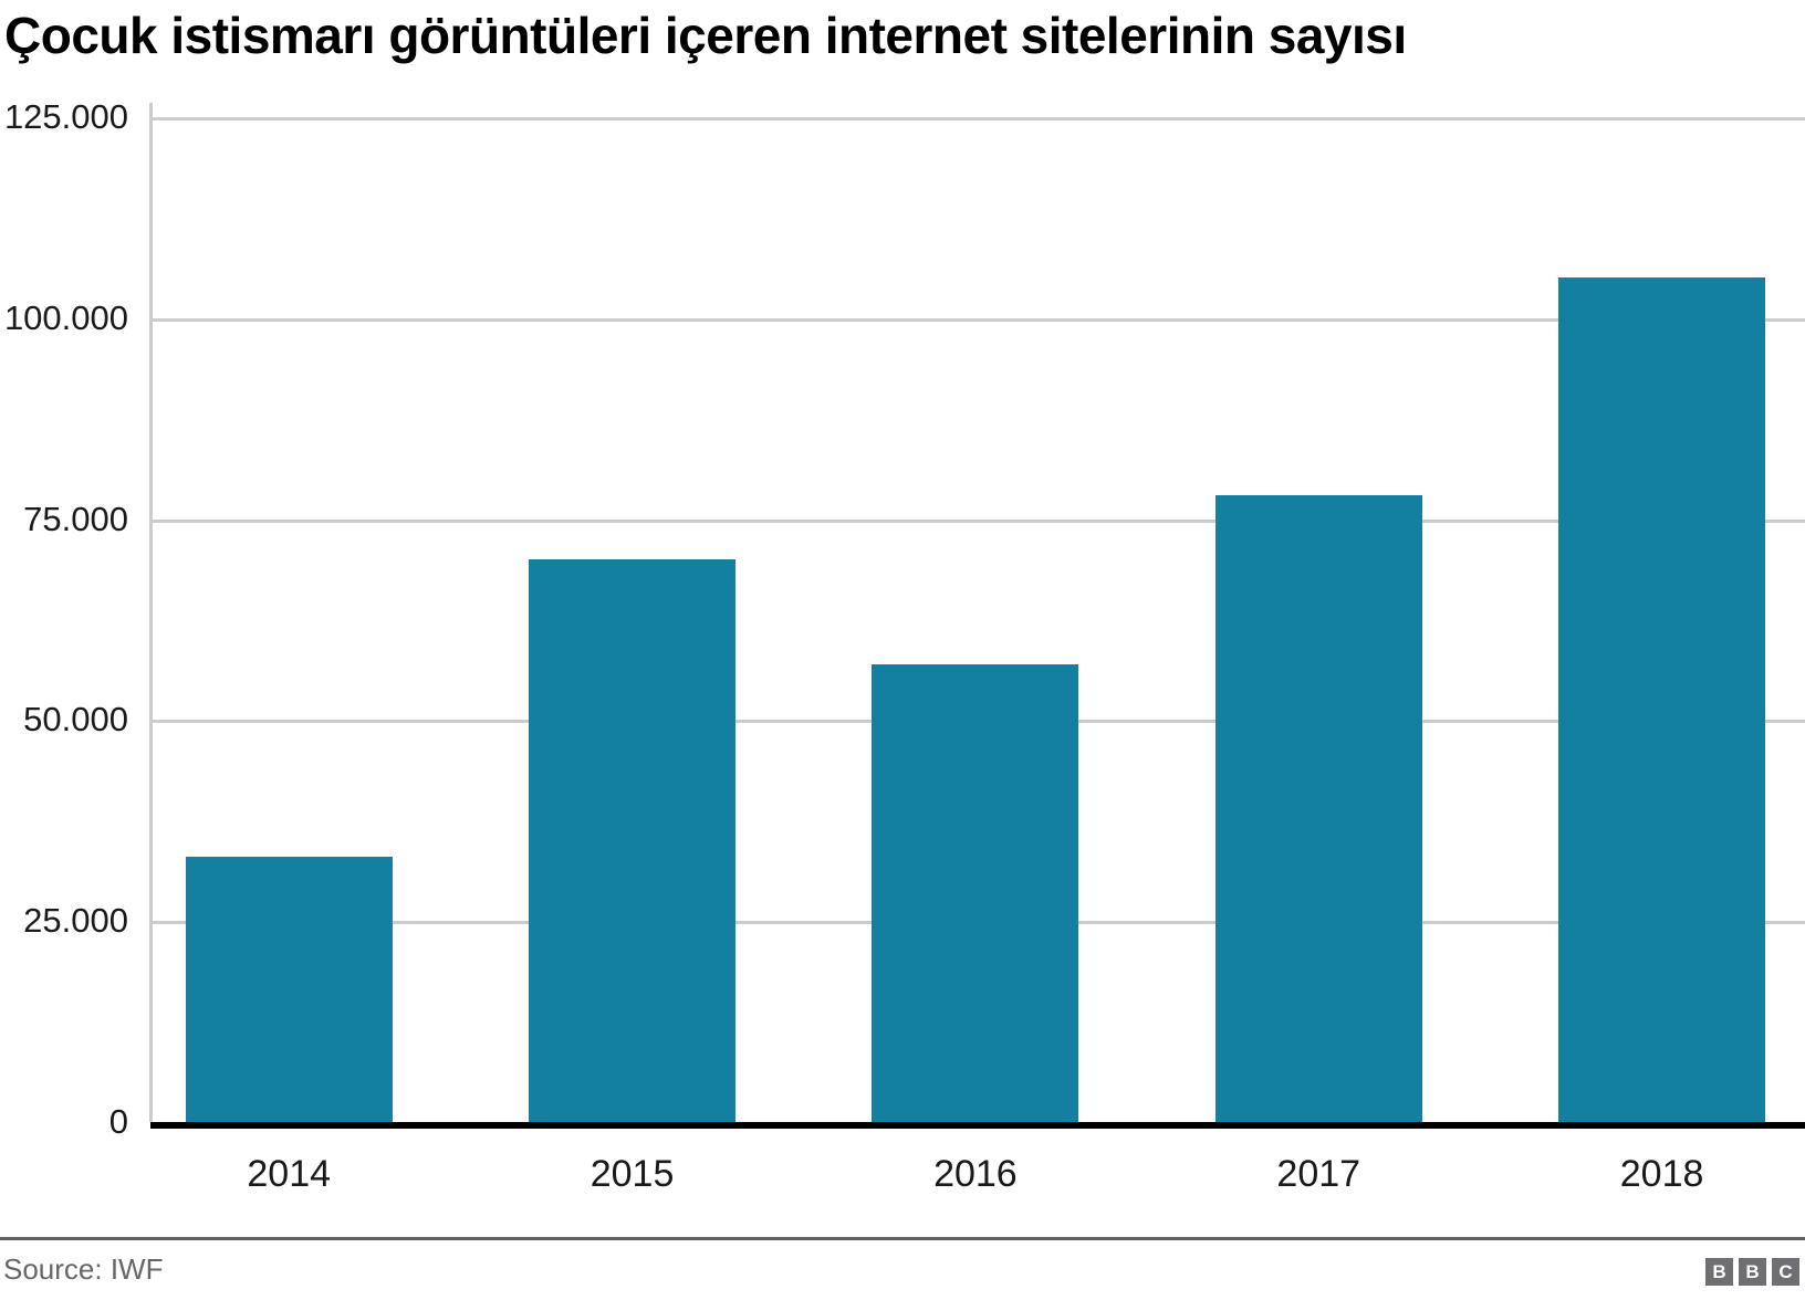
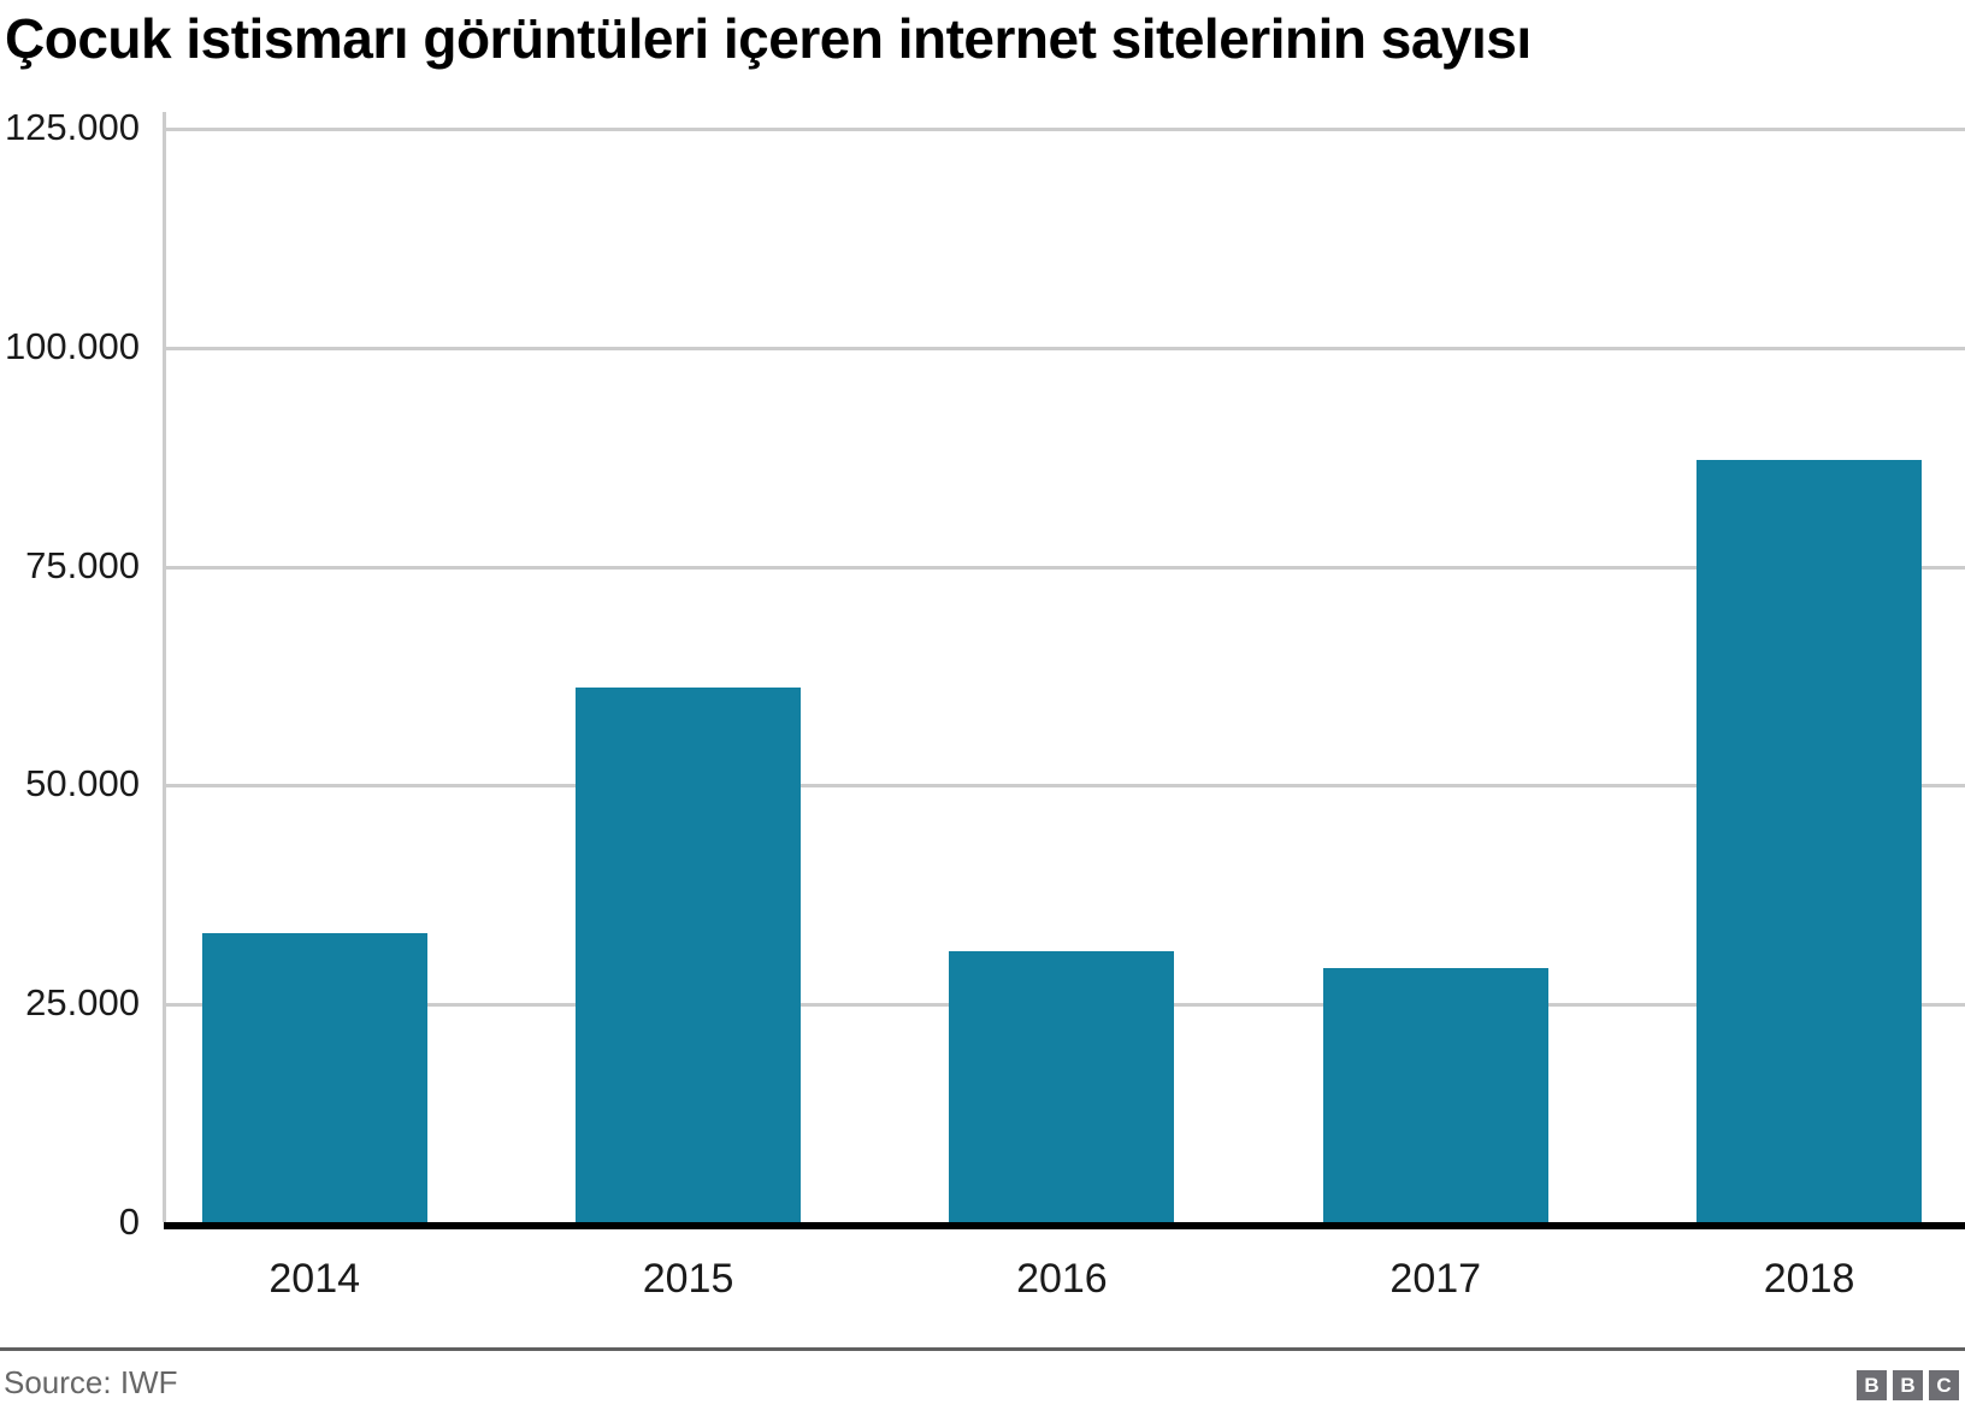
2015: 70000 -> 61000
2016: 57000 -> 31000
2017: 78000 -> 29000
2018: 105000 -> 87000
